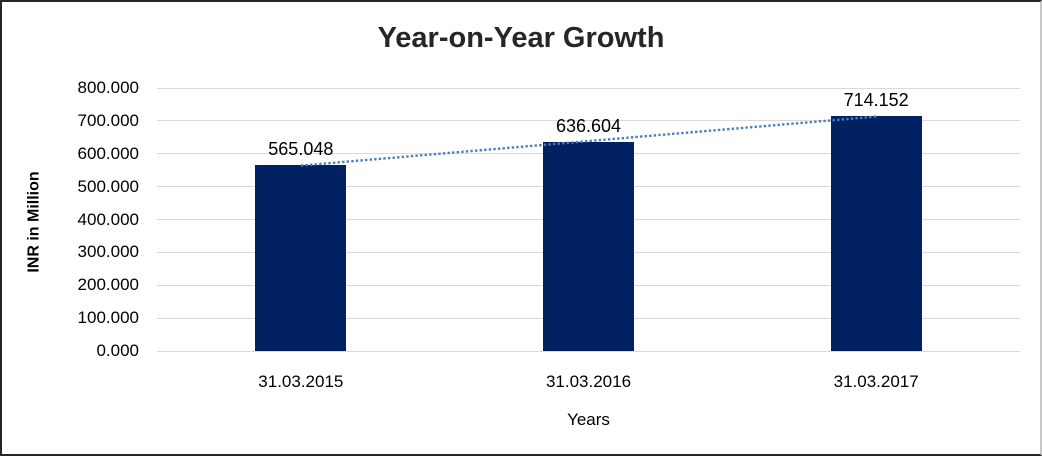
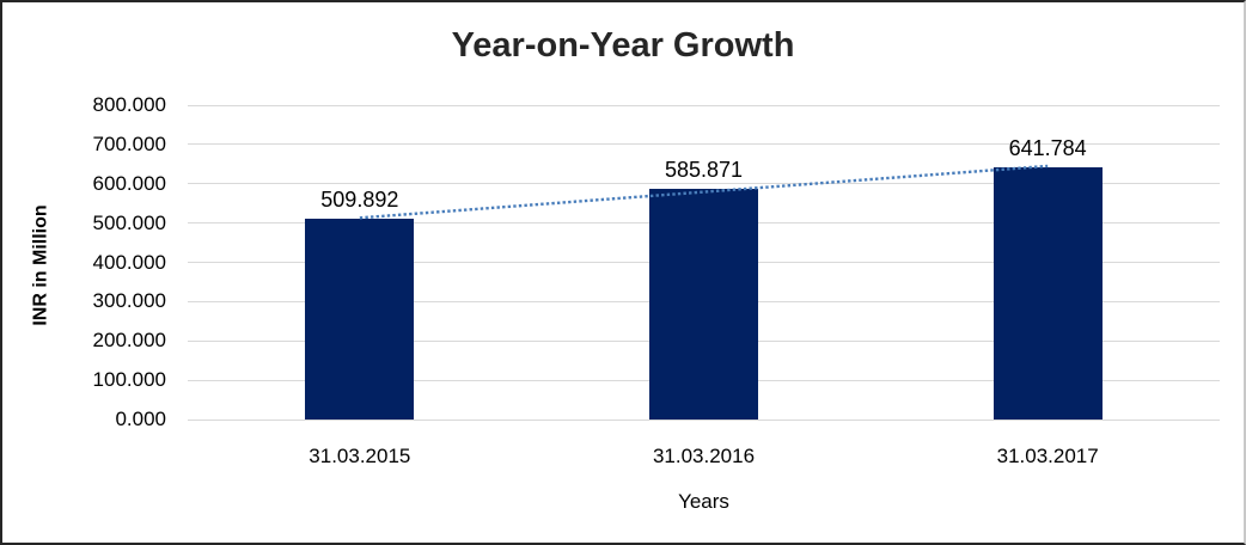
31.03.2015: 565.048 -> 509.892
31.03.2016: 636.604 -> 585.871
31.03.2017: 714.152 -> 641.784
